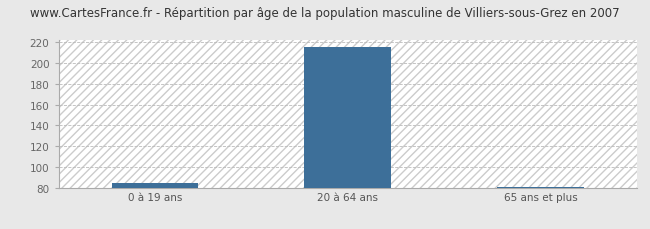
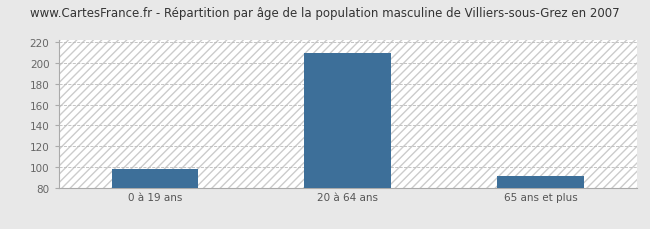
0 à 19 ans: 84 -> 98
20 à 64 ans: 216 -> 210
65 ans et plus: 81 -> 91
